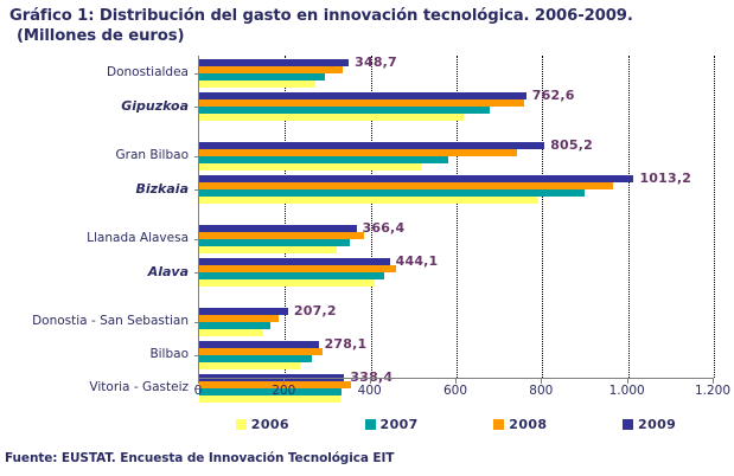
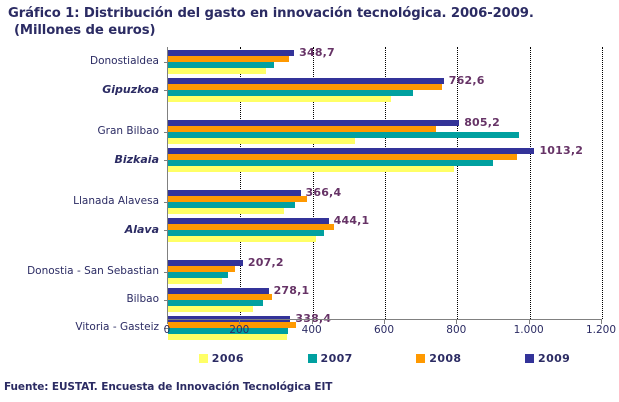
2007/Gran Bilbao: 580 -> 970
